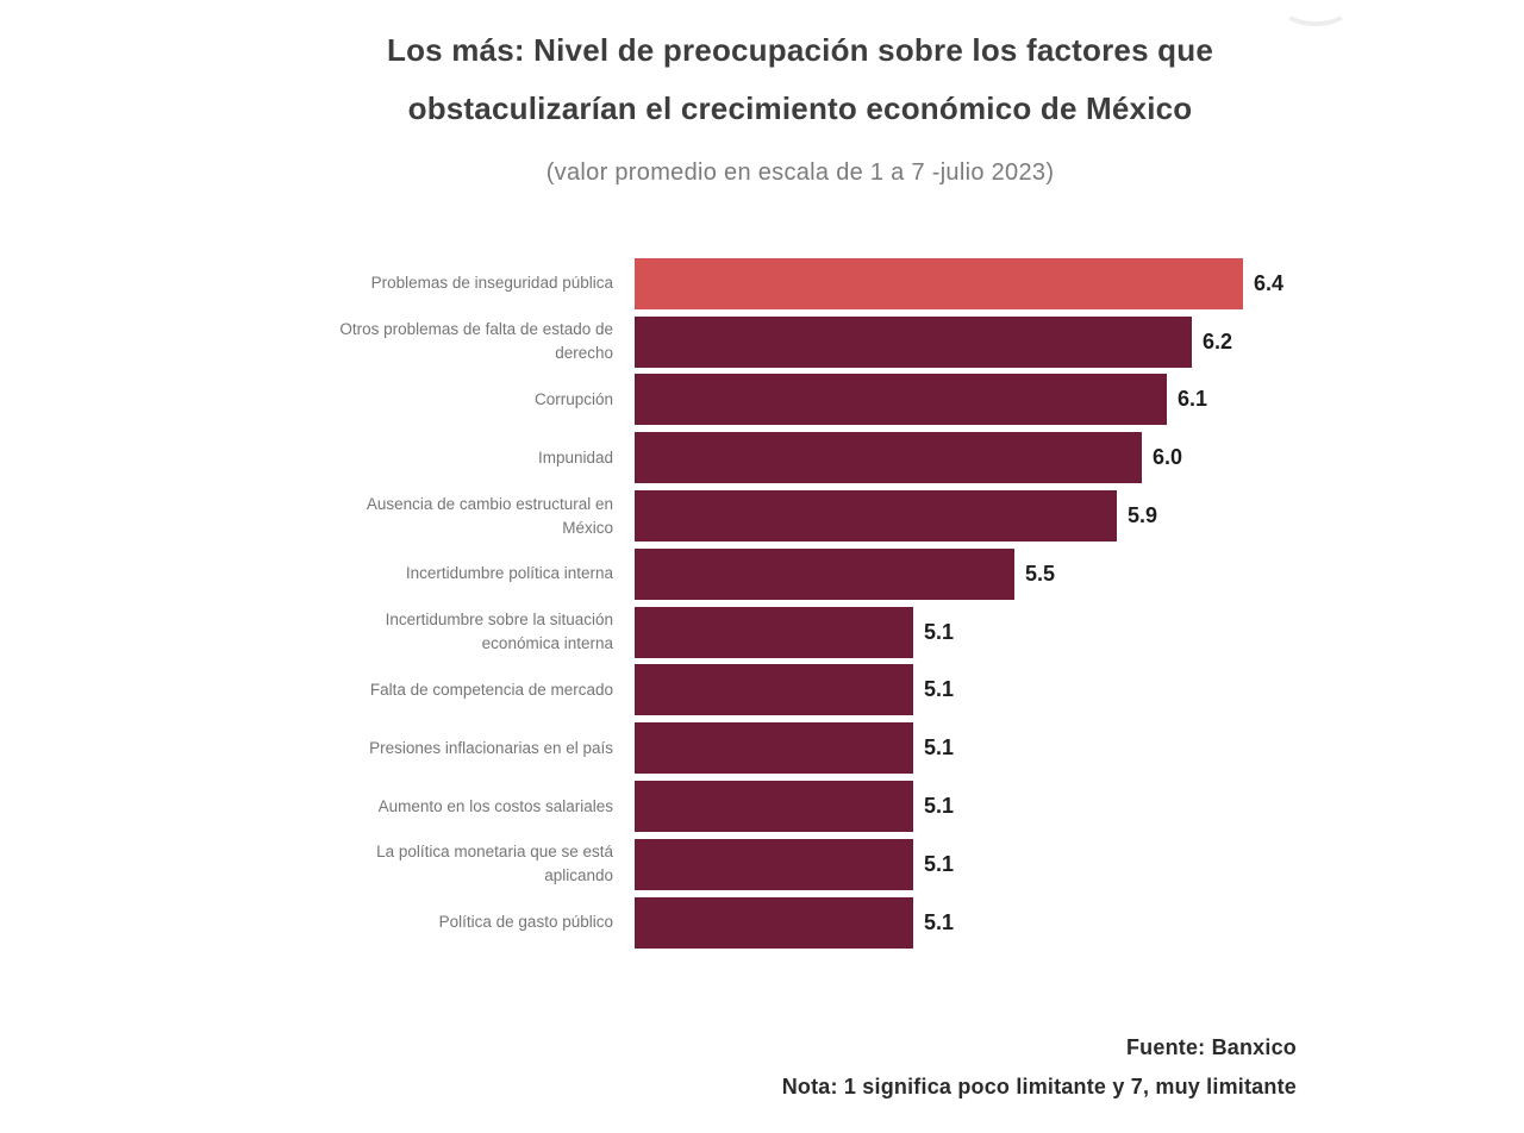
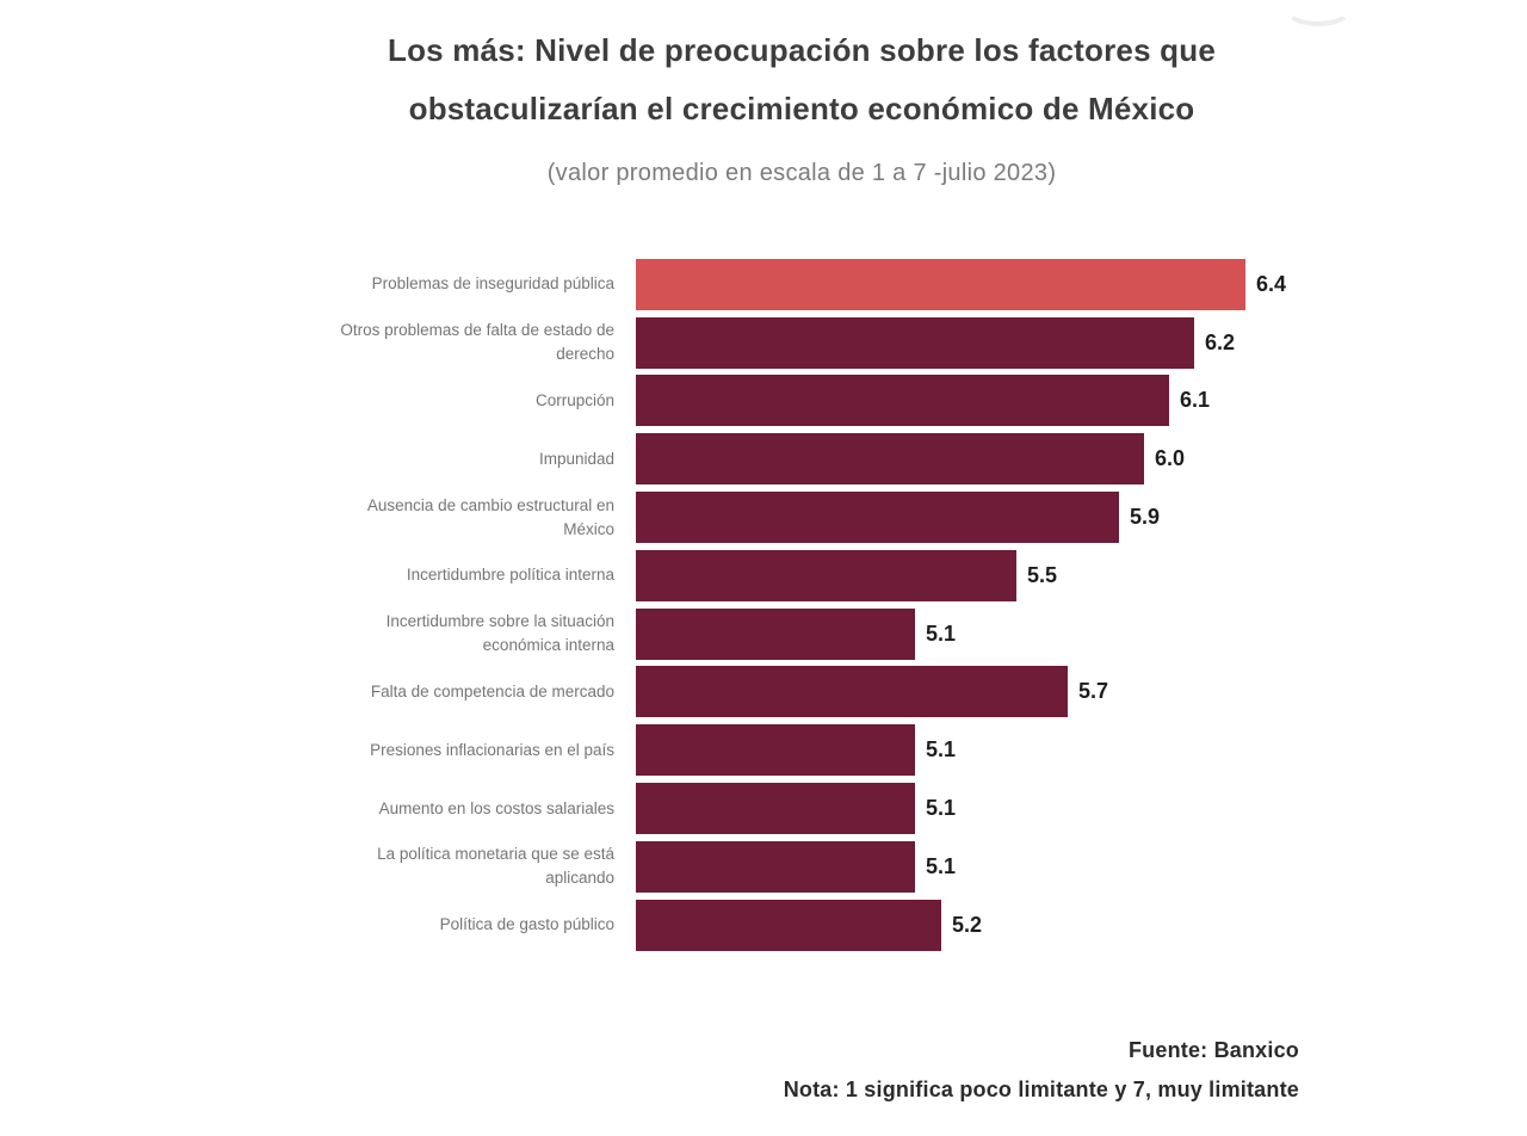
Falta de competencia de mercado: 5.1 -> 5.7
Política de gasto público: 5.1 -> 5.2
